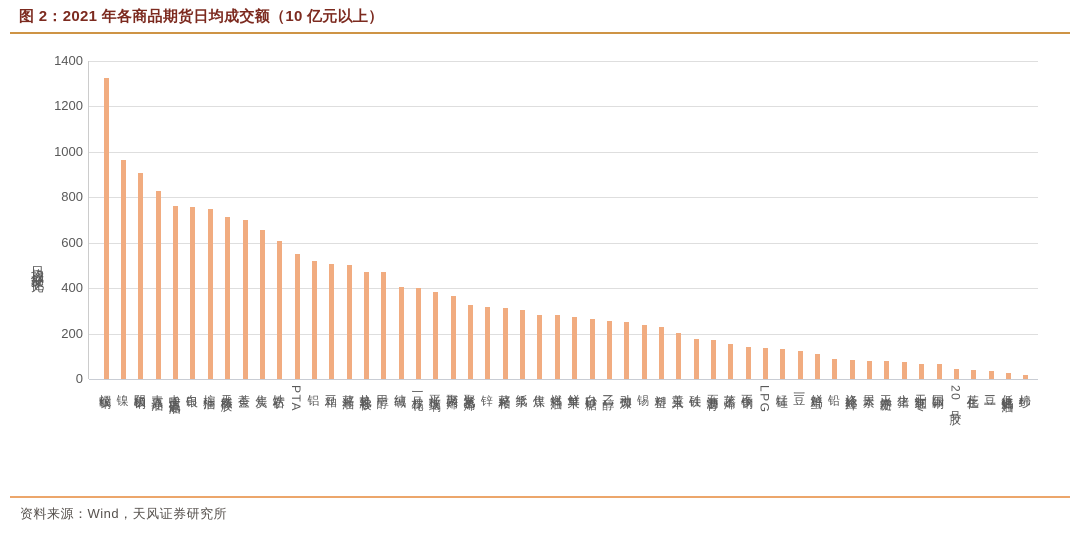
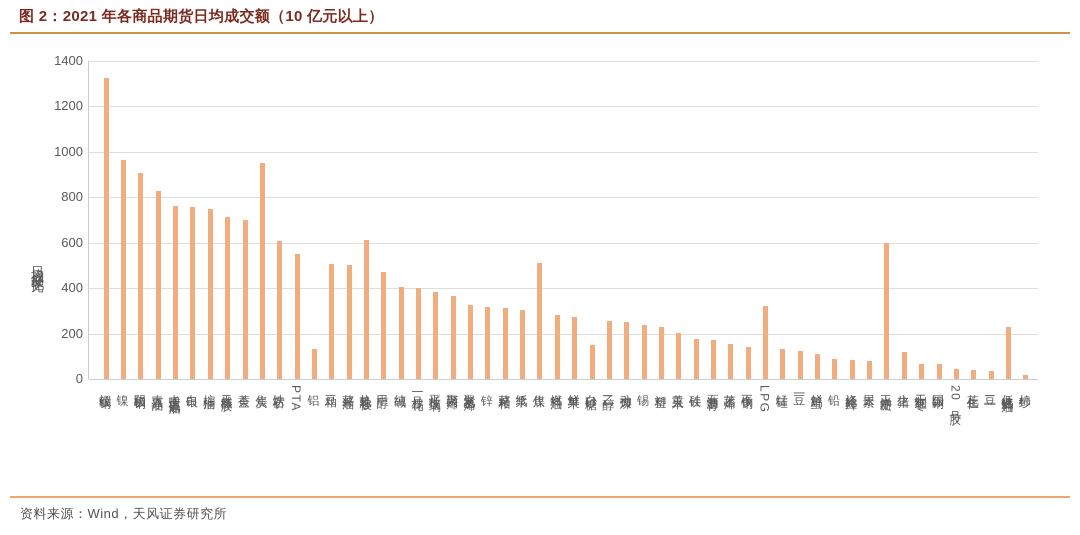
焦炭: 660 -> 950
铝: 520 -> 130
热轧卷板: 470 -> 610
焦煤: 280 -> 510
白砂糖: 260 -> 150
LPG: 140 -> 320
玉米淀粉: 80 -> 600
生猪: 80 -> 120
低硫燃料油: 30 -> 230
